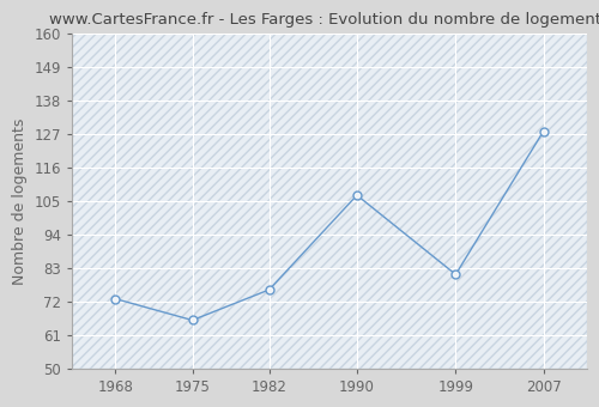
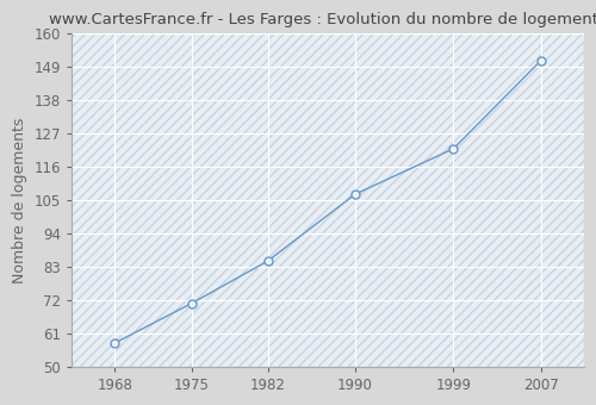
1968: 73 -> 58
1975: 66 -> 71
1982: 76 -> 85
1999: 81 -> 122
2007: 128 -> 151
